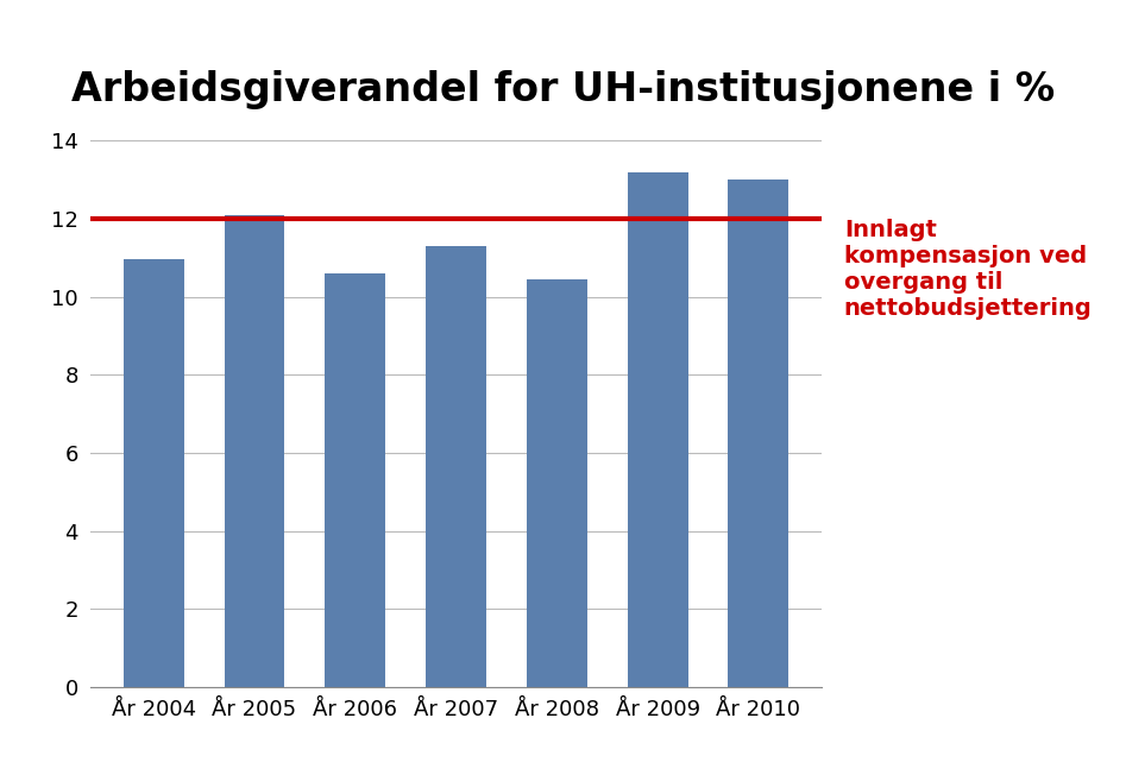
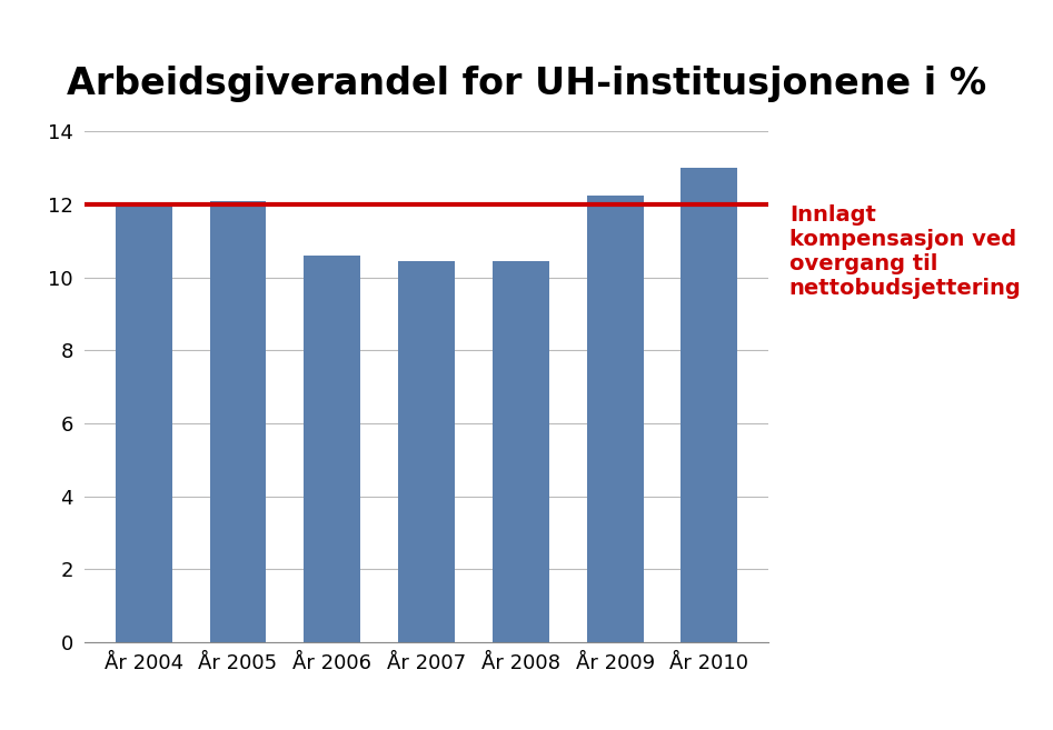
År 2004: 10.95 -> 12.00
År 2007: 11.30 -> 10.45
År 2009: 13.20 -> 12.25
